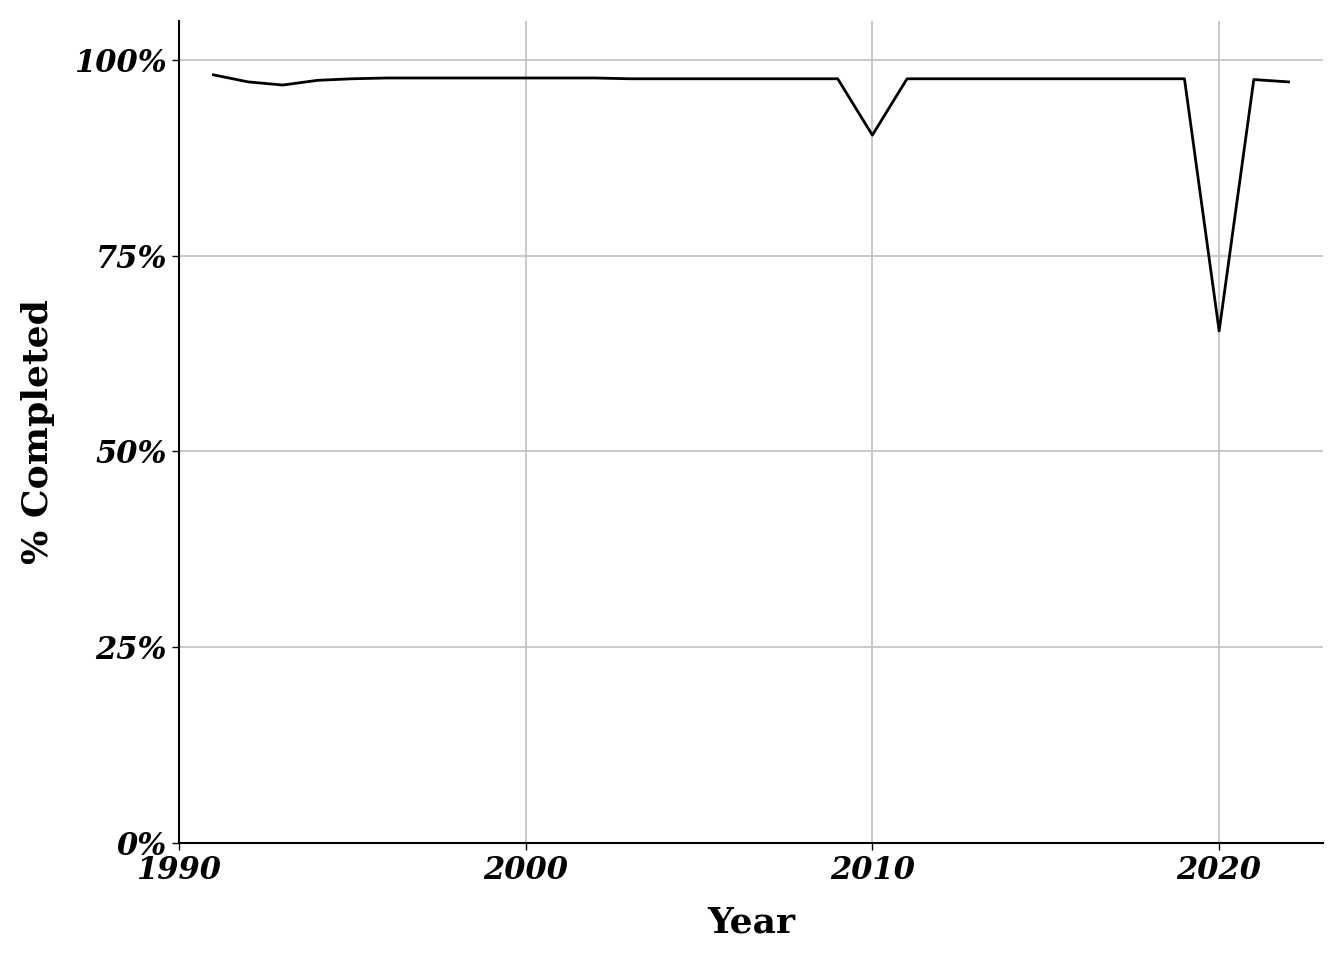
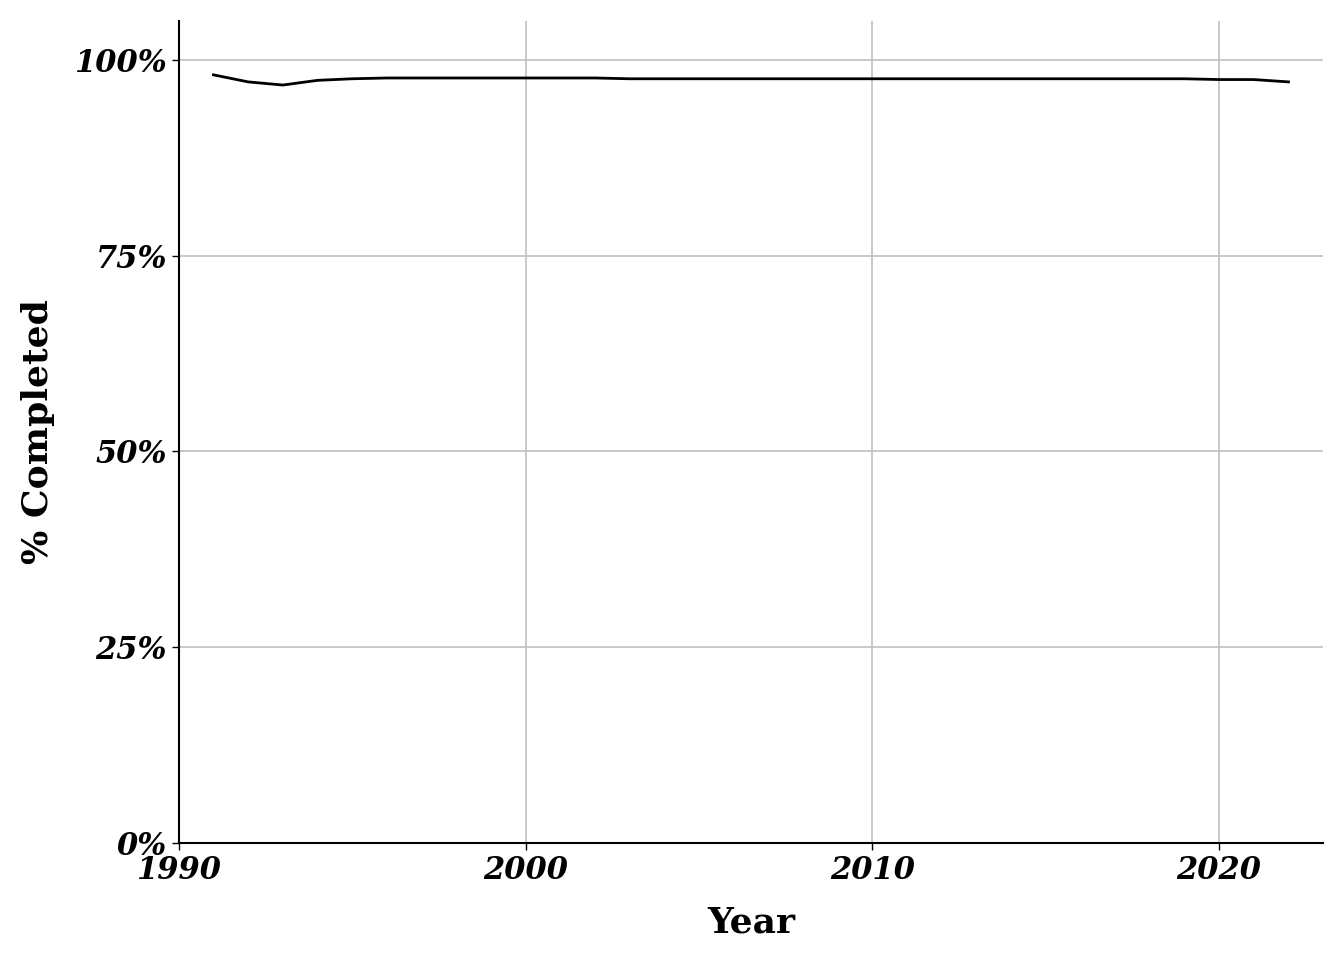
2010: 90.4% -> 97.6%
2020: 65.4% -> 97.5%
